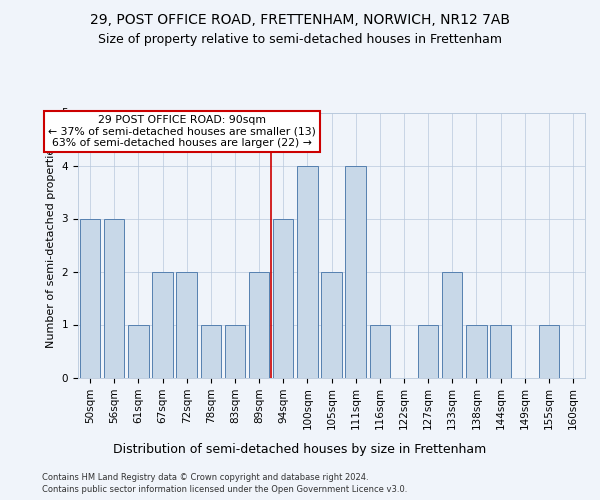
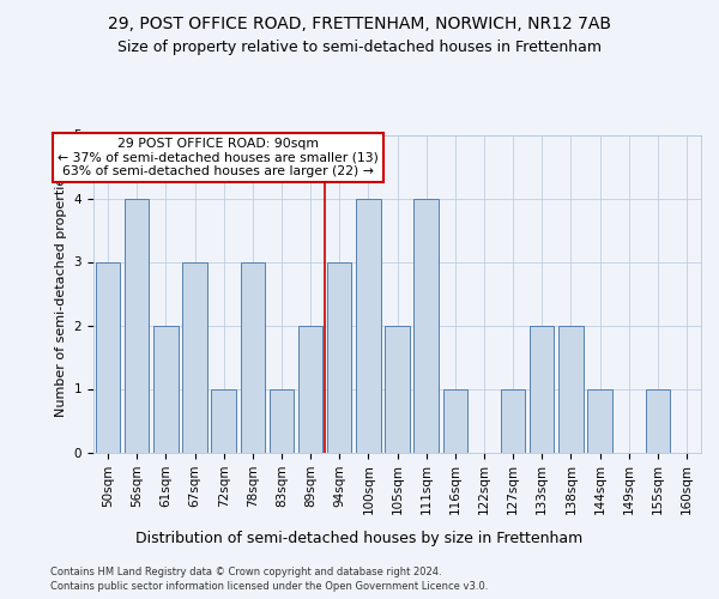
56sqm: 3 -> 4
61sqm: 1 -> 2
67sqm: 2 -> 3
72sqm: 2 -> 1
78sqm: 1 -> 3
138sqm: 1 -> 2
